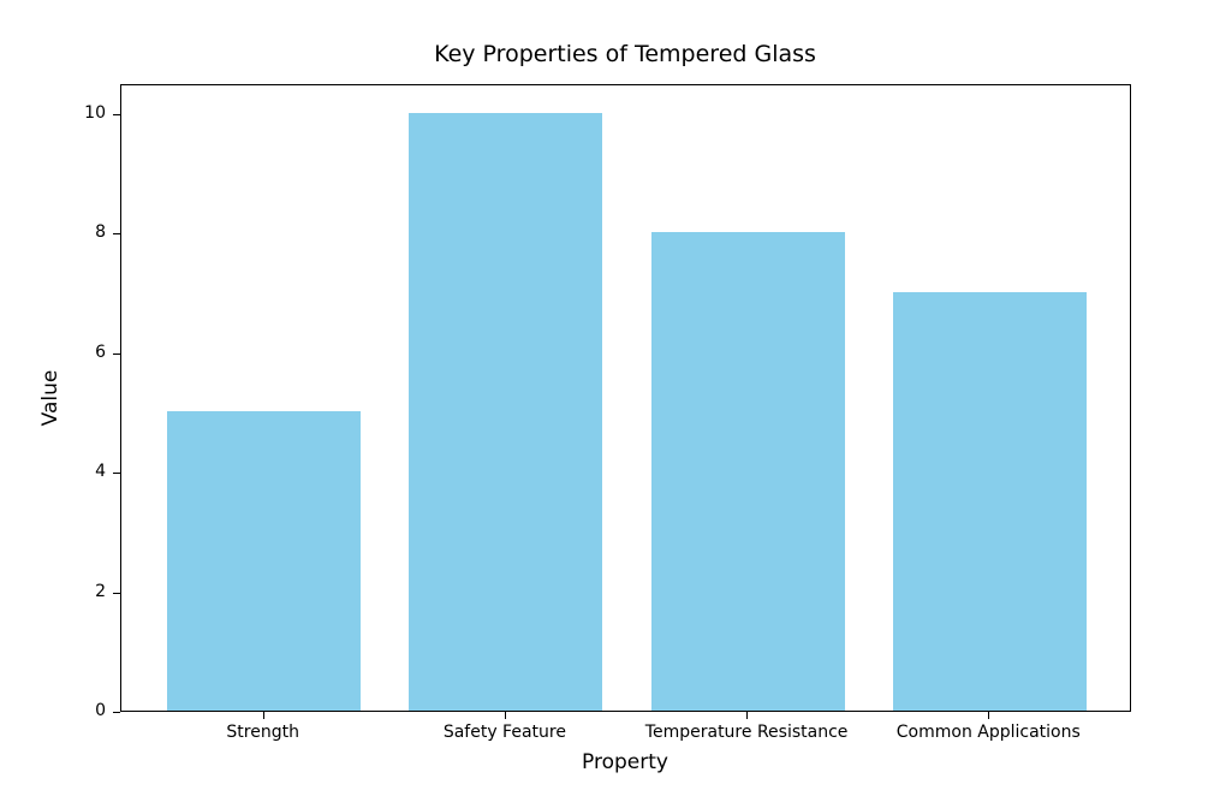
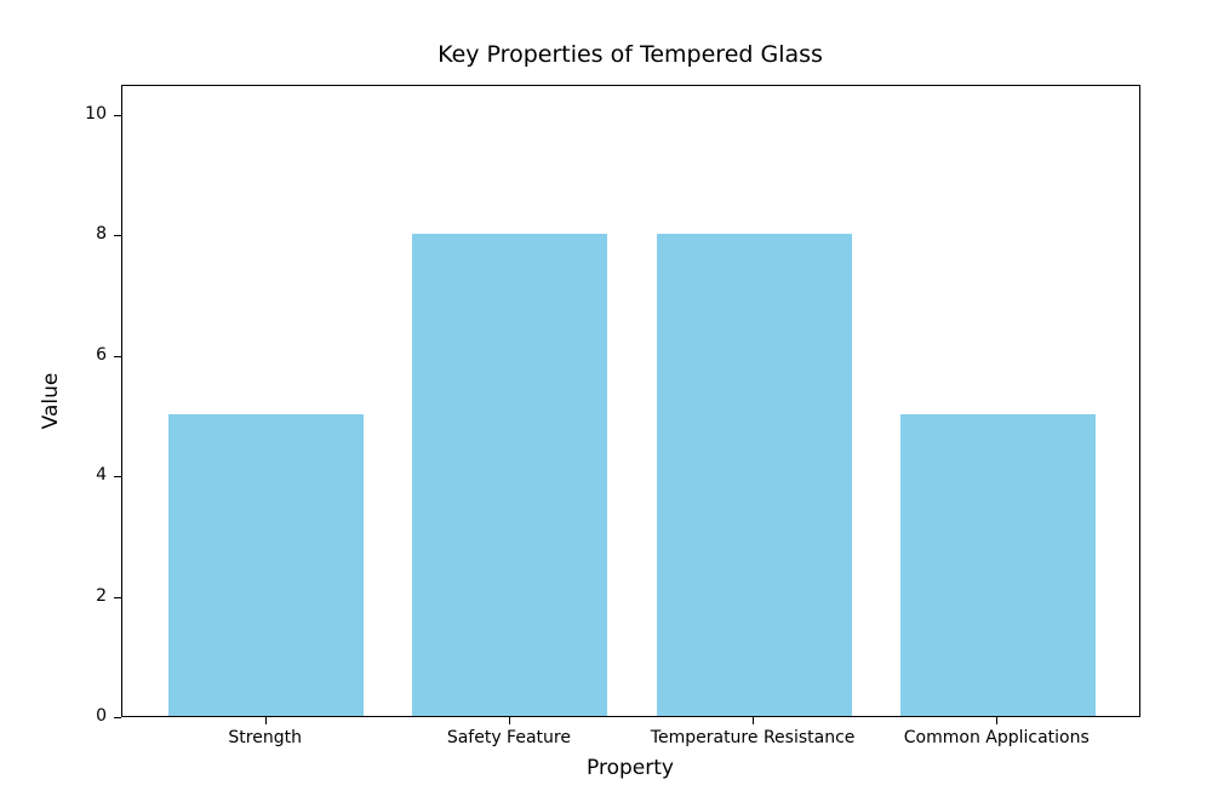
Safety Feature: 10 -> 8
Common Applications: 7 -> 5
